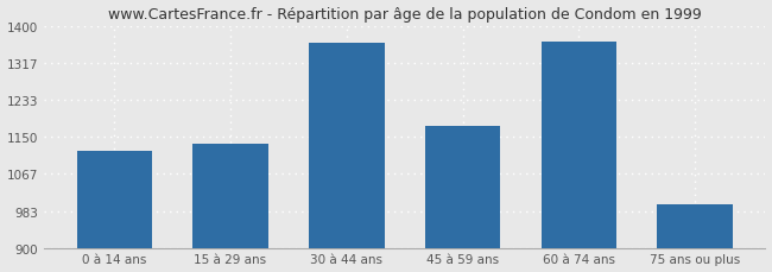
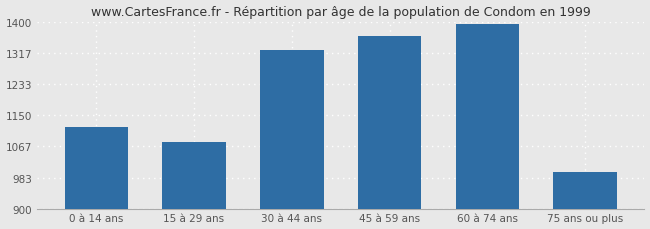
15 à 29 ans: 1135 -> 1079
30 à 44 ans: 1360 -> 1323
45 à 59 ans: 1175 -> 1361
60 à 74 ans: 1365 -> 1392
